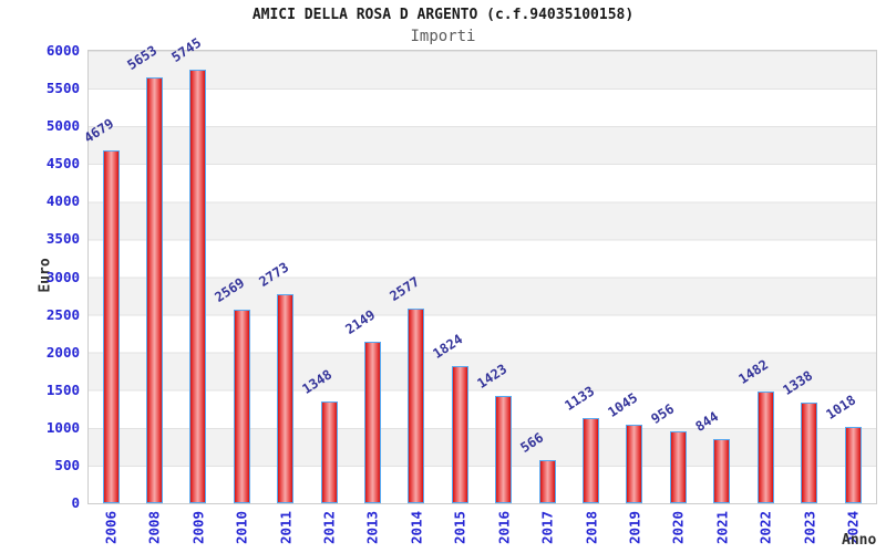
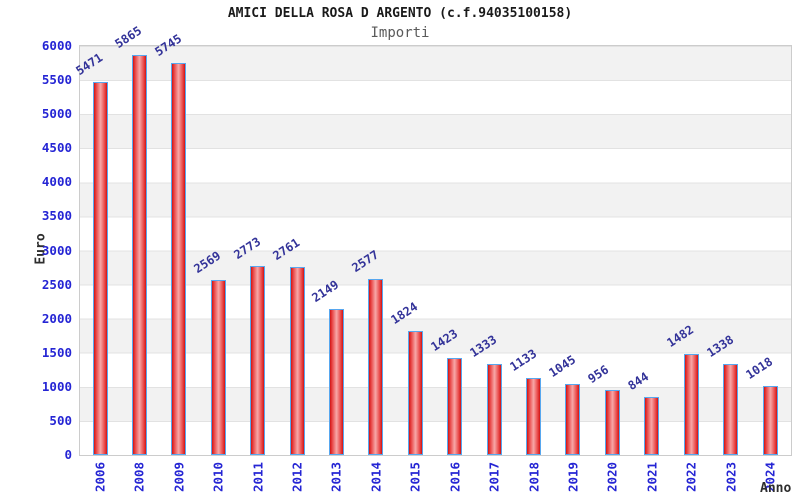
2006: 4679 -> 5471
2008: 5653 -> 5865
2012: 1348 -> 2761
2017: 566 -> 1333
